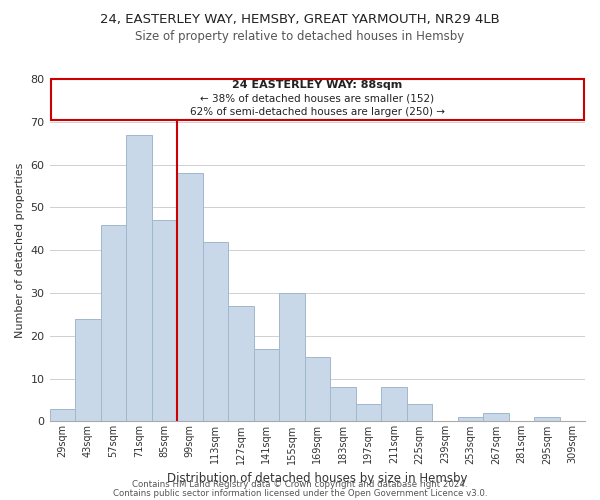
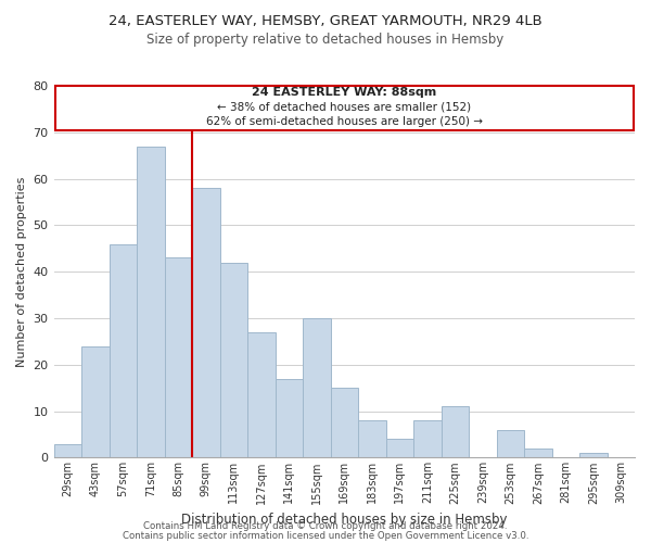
85sqm: 47 -> 43
225sqm: 4 -> 11
253sqm: 1 -> 6
